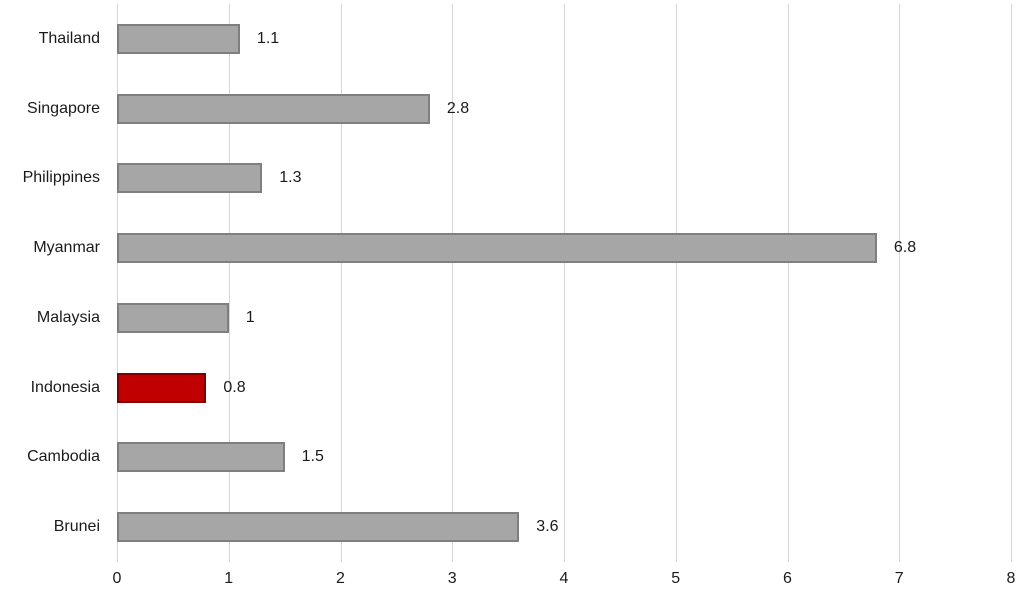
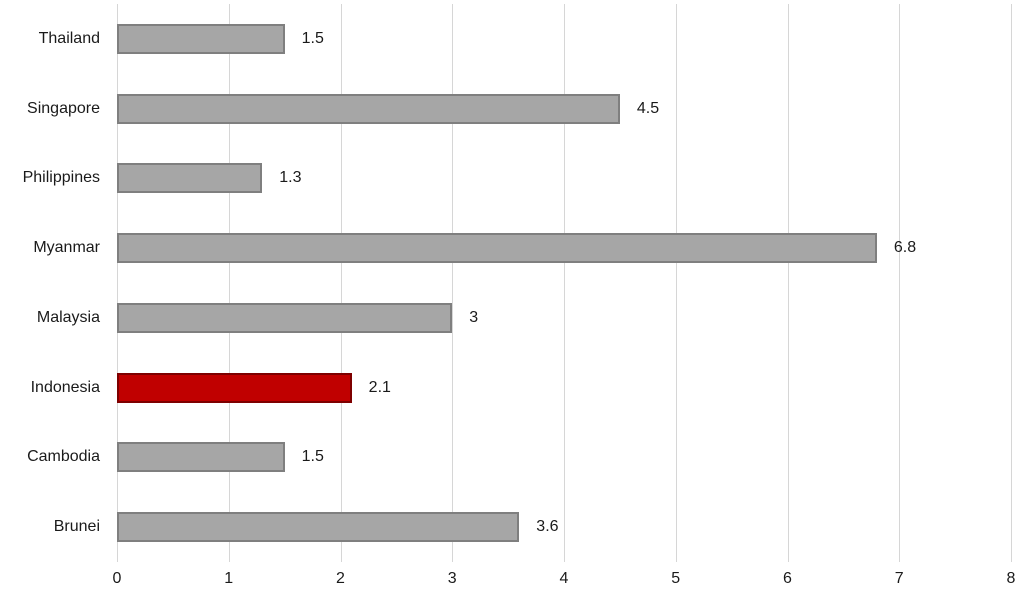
Thailand: 1.1 -> 1.5
Singapore: 2.8 -> 4.5
Malaysia: 1 -> 3
Indonesia: 0.8 -> 2.1
